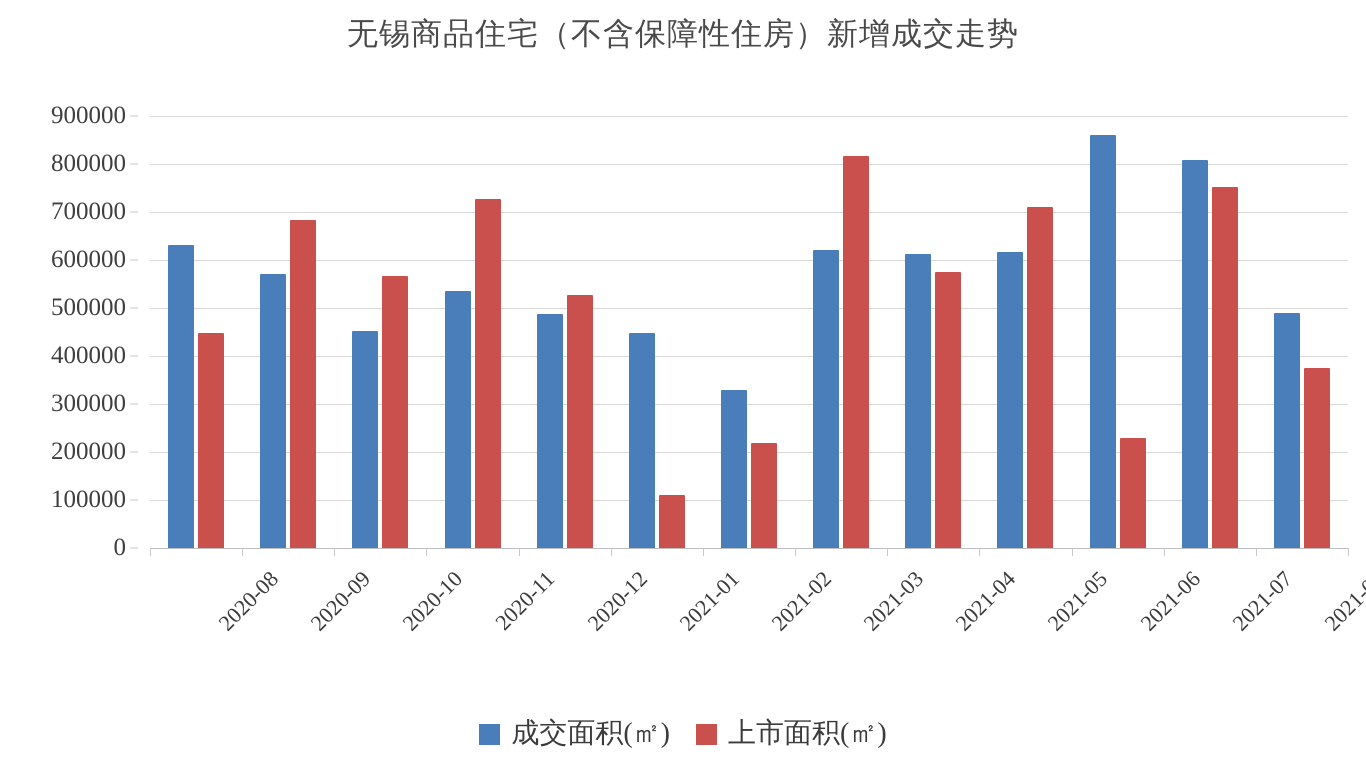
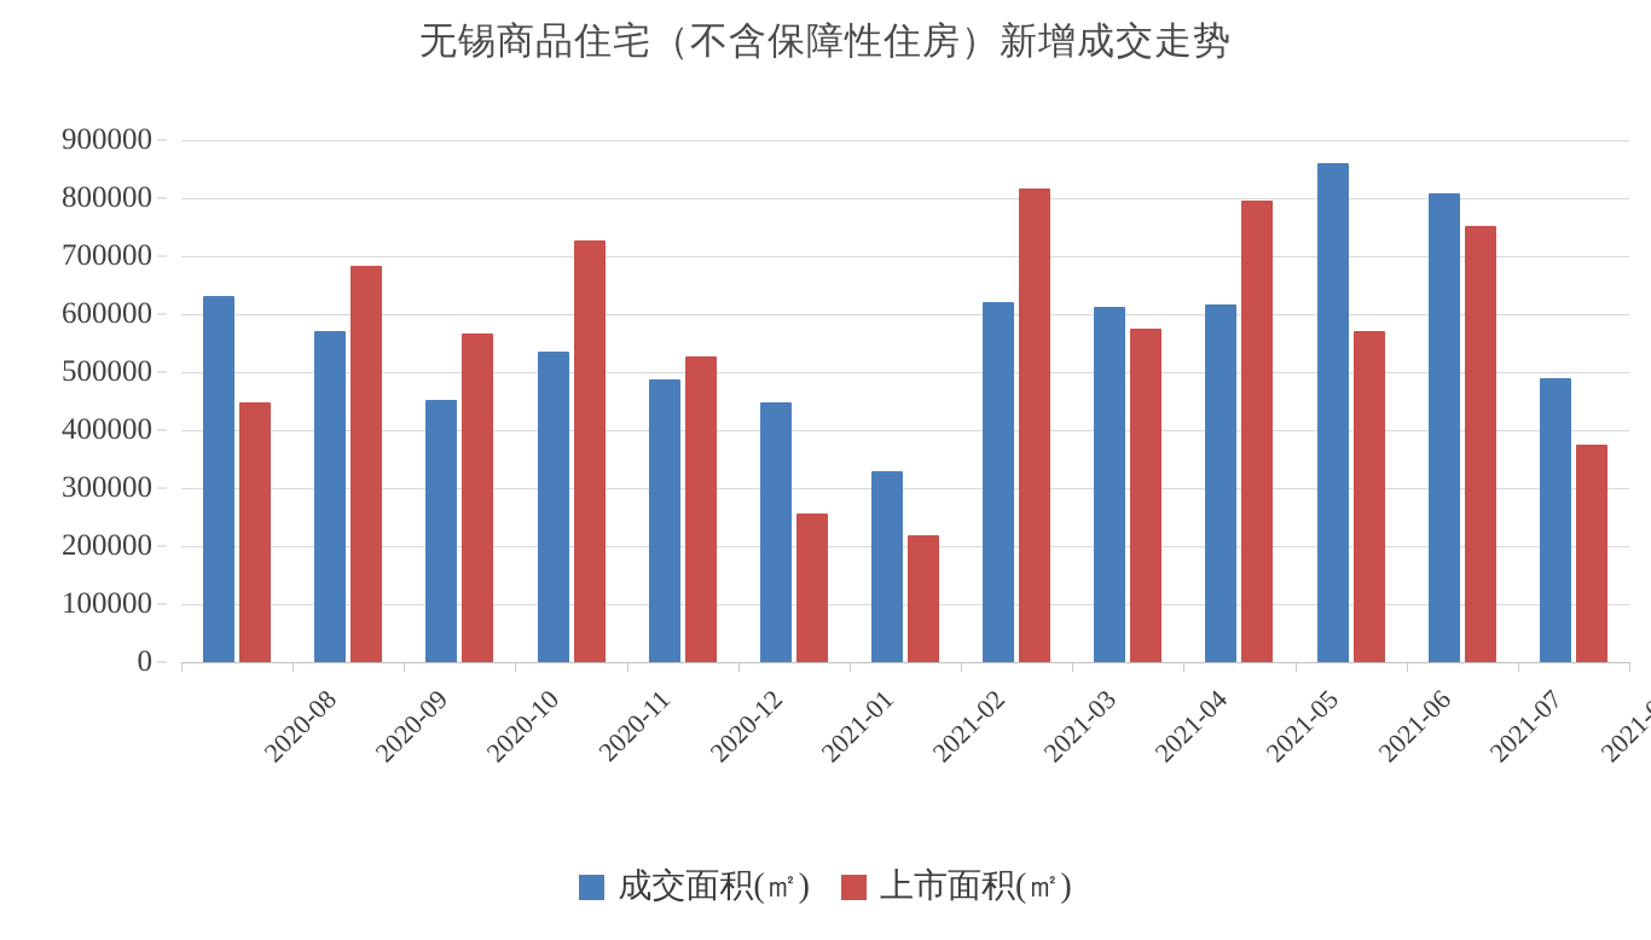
上市面积(㎡)/2021-01: 110000 -> 260000
上市面积(㎡)/2021-05: 710000 -> 800000
上市面积(㎡)/2021-06: 230000 -> 570000
